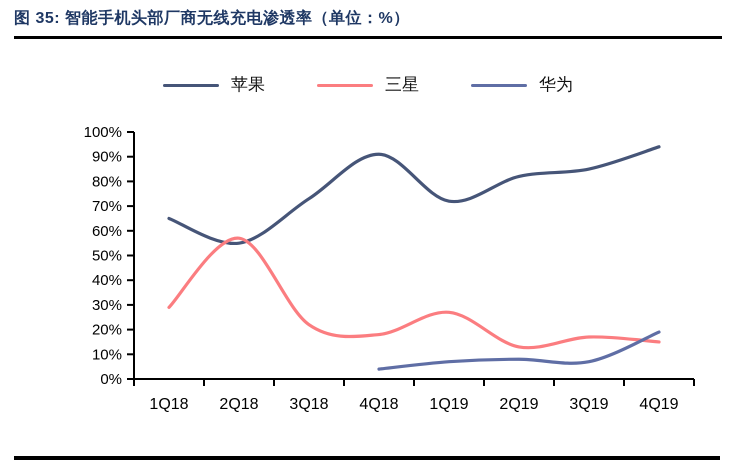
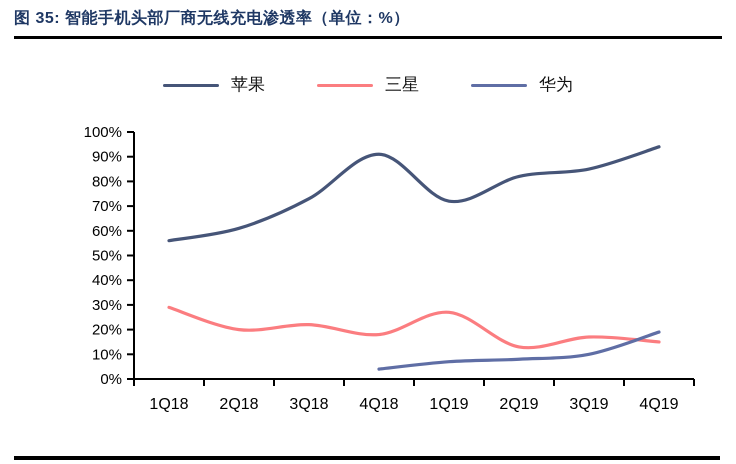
苹果/1Q18: 65% -> 56%
苹果/2Q18: 55% -> 61%
三星/2Q18: 57% -> 20%
华为/3Q19: 7% -> 10%
